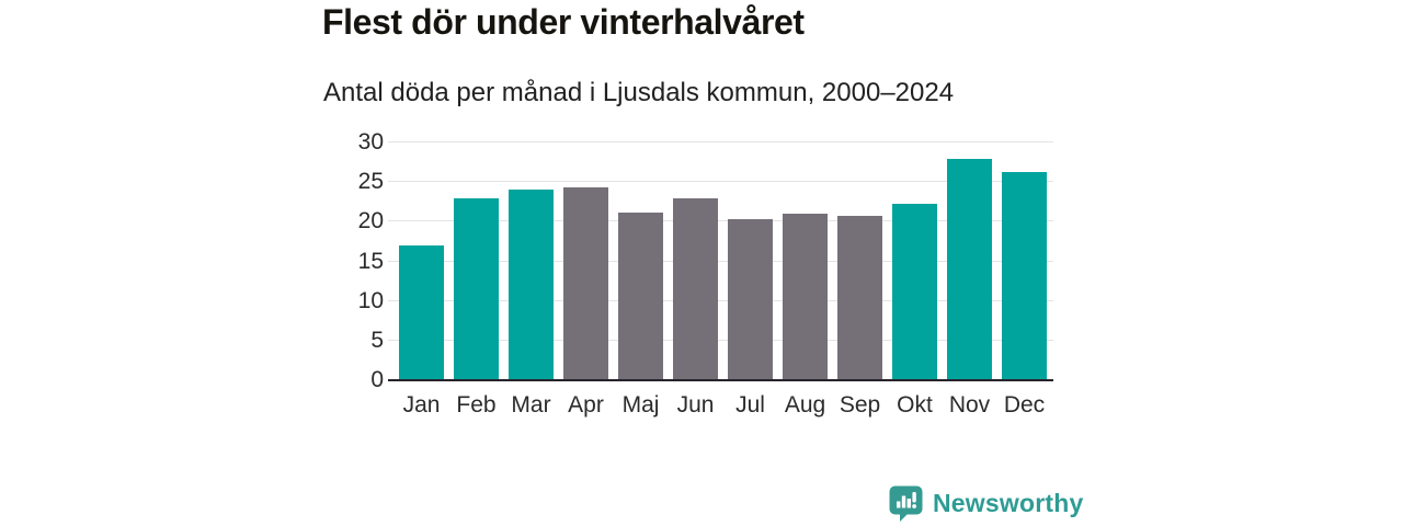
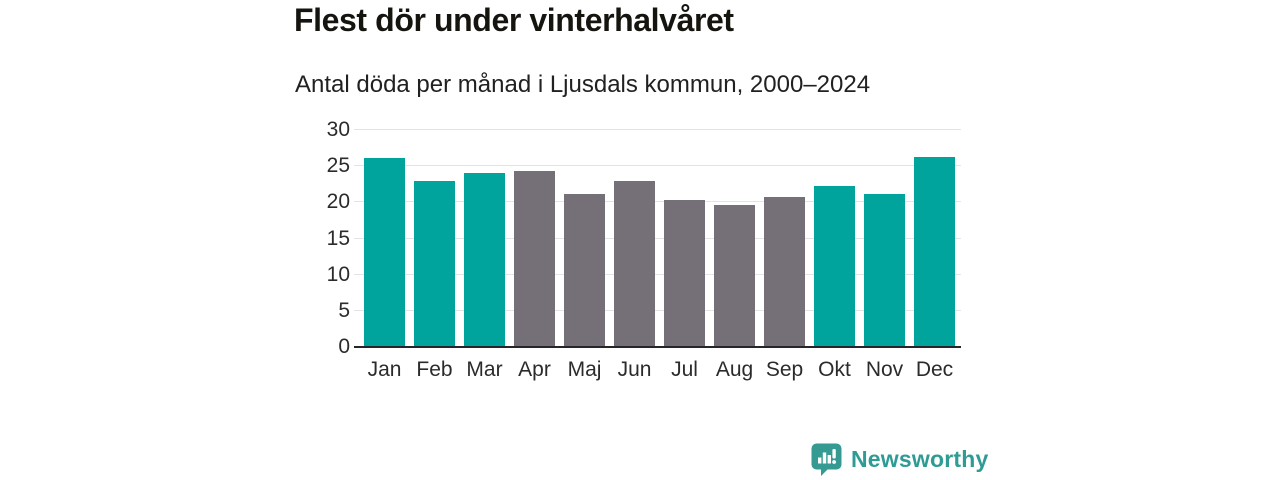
Jan: 17 -> 26
Aug: 21 -> 20
Nov: 28 -> 21
